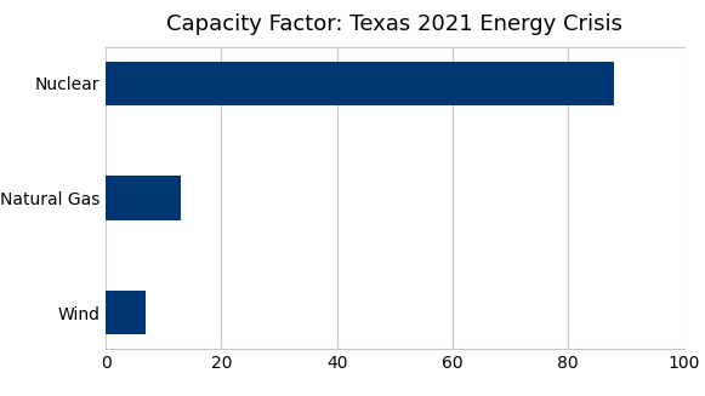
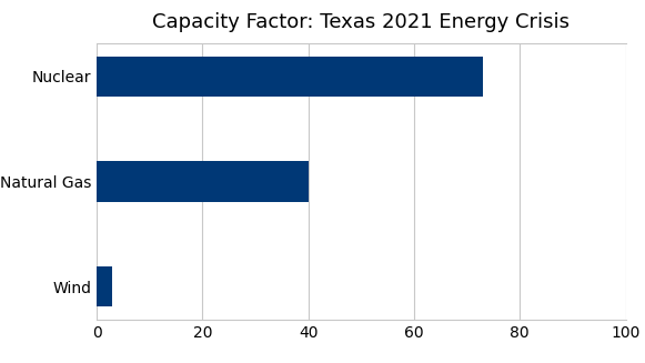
Nuclear: 88 -> 73
Natural Gas: 13 -> 40
Wind: 7 -> 3
